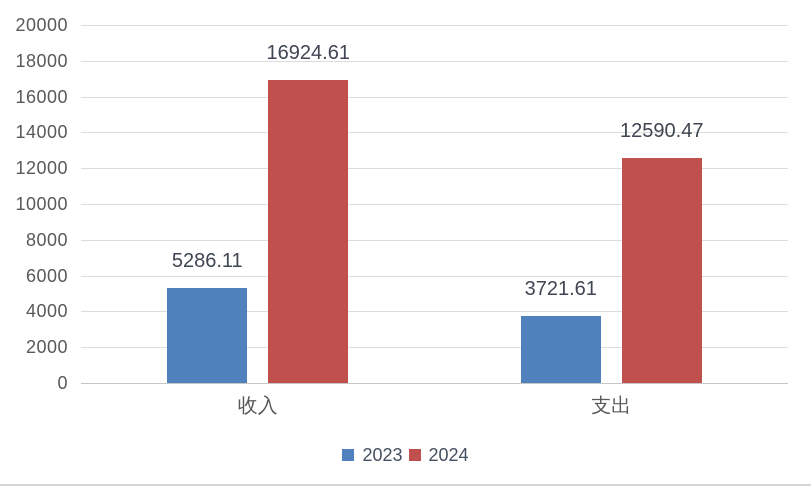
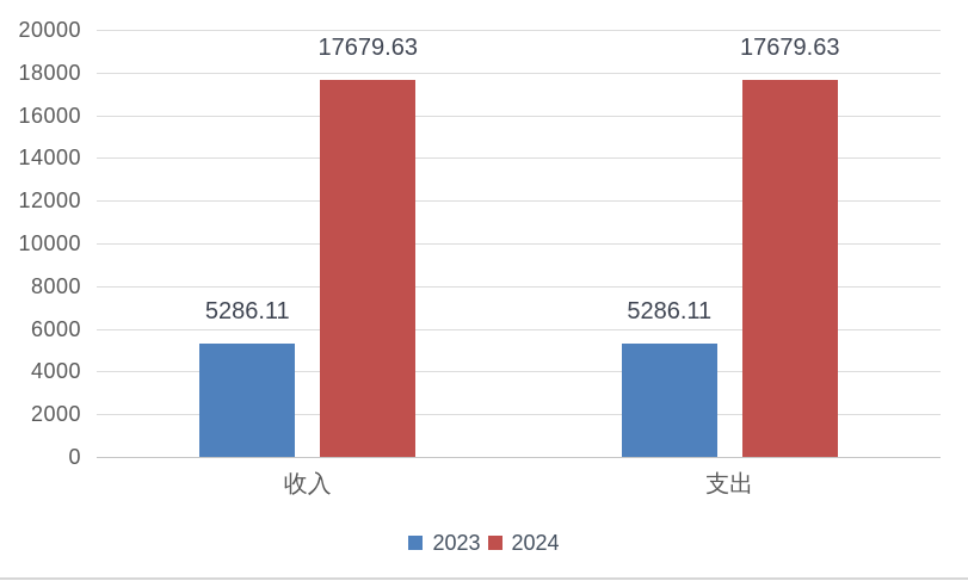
2024/收入: 16924.61 -> 17679.63
2023/支出: 3721.61 -> 5286.11
2024/支出: 12590.47 -> 17679.63
